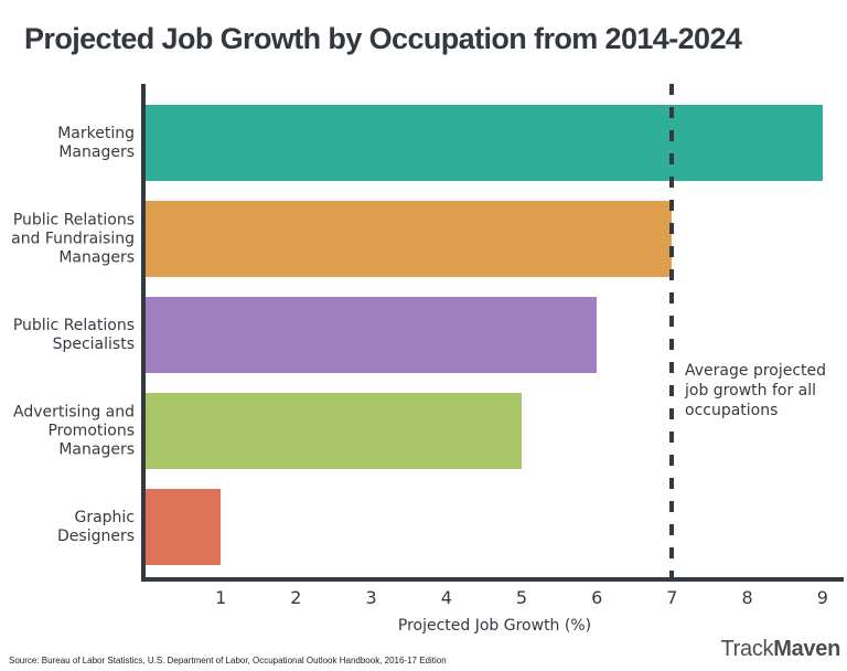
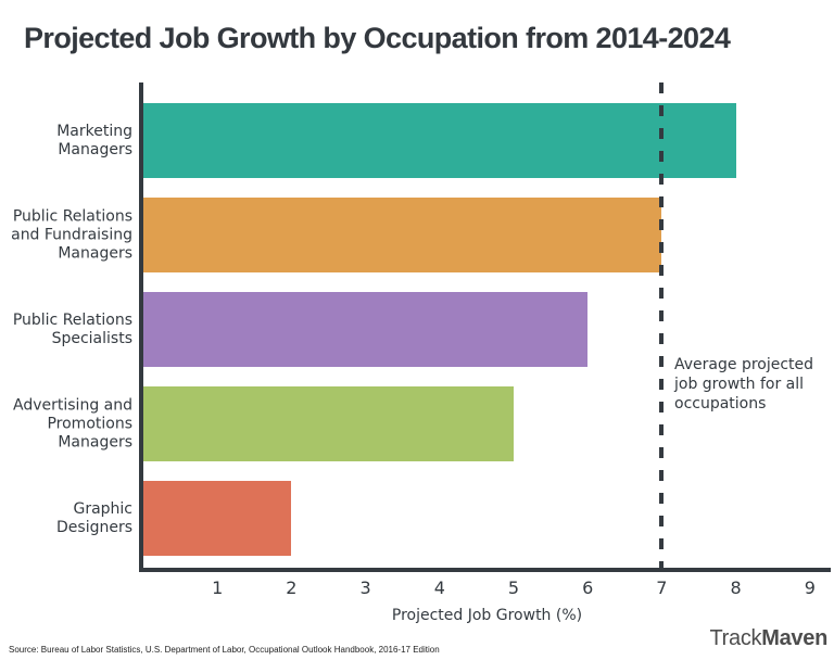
Marketing Managers: 9 -> 8
Graphic Designers: 1 -> 2
